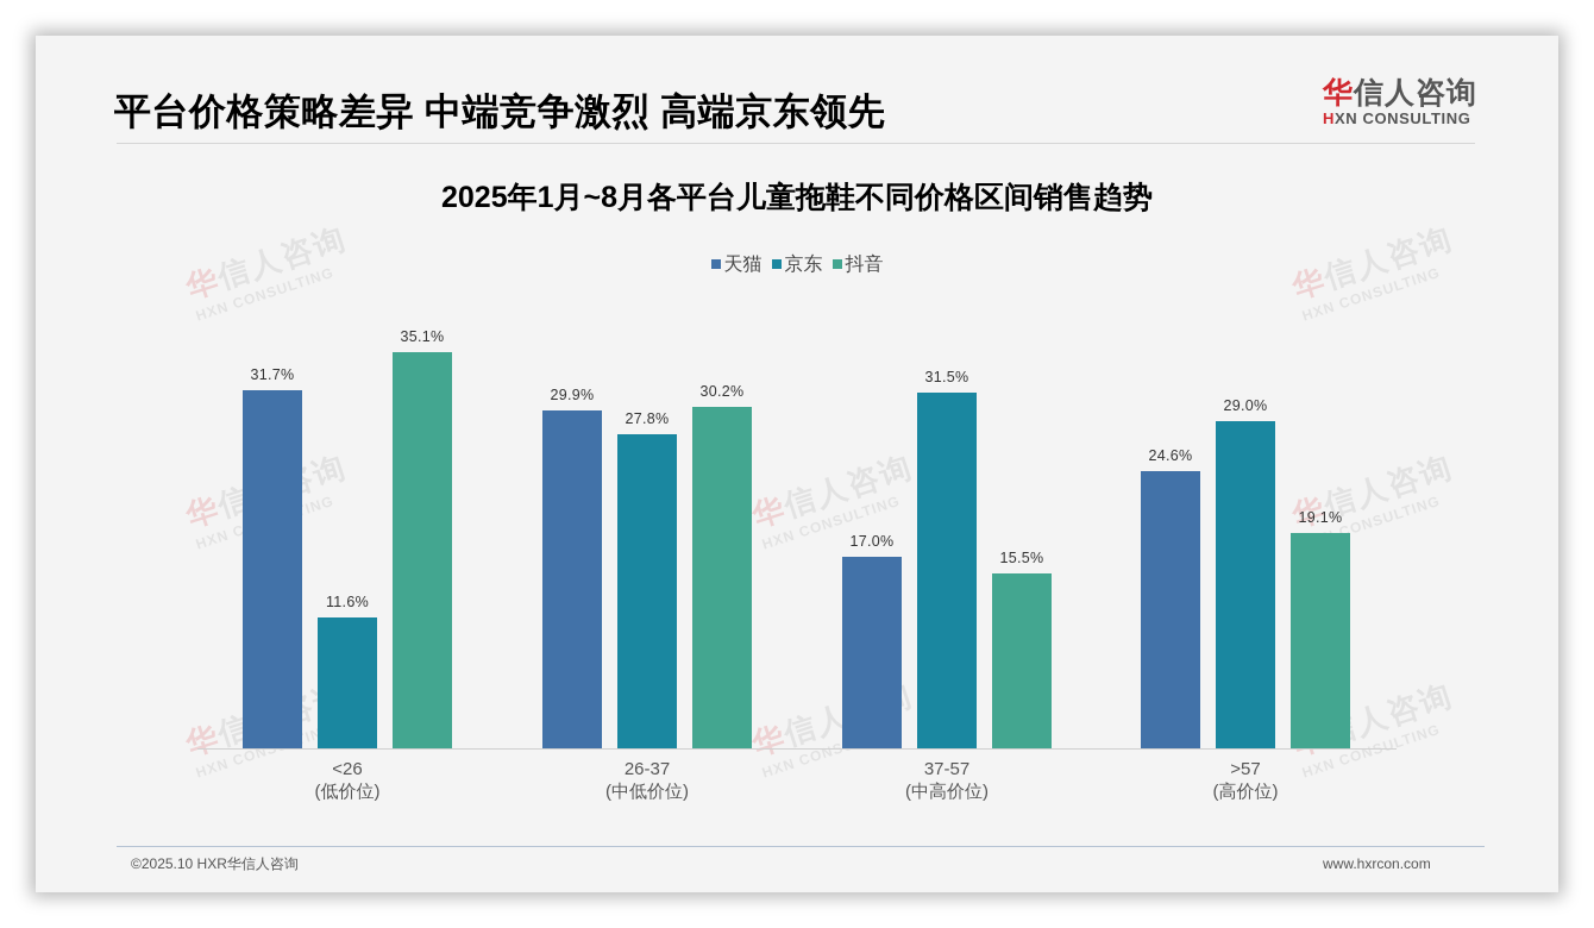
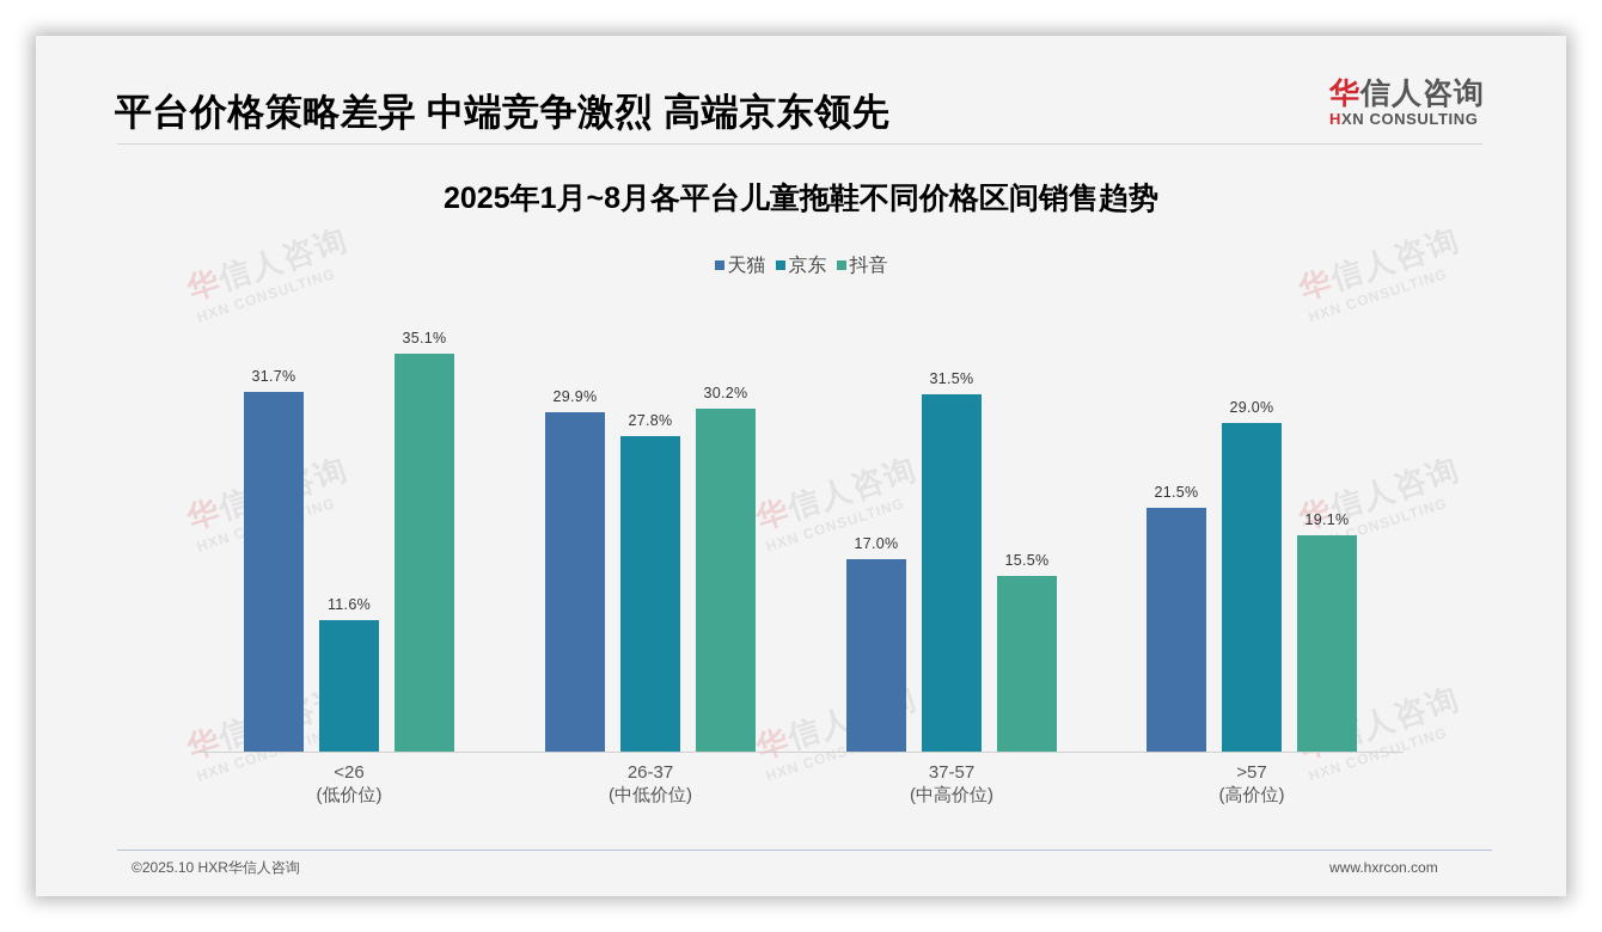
天猫/>57: 24.6% -> 21.5%
